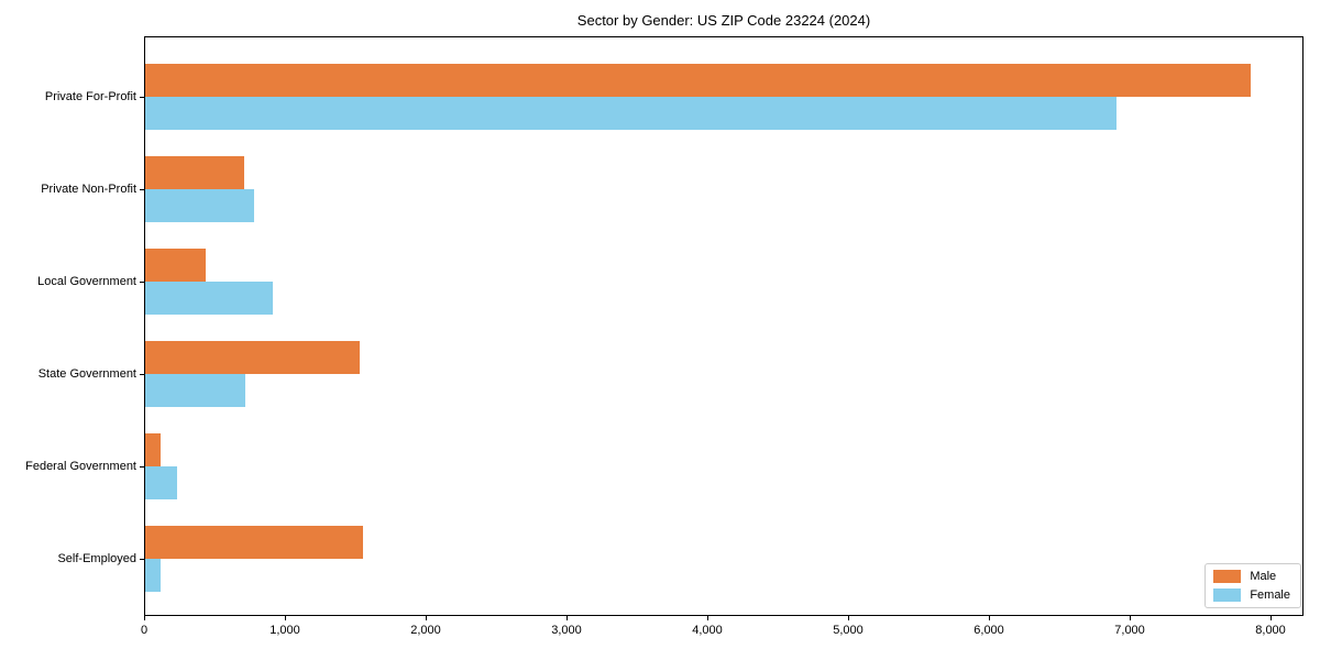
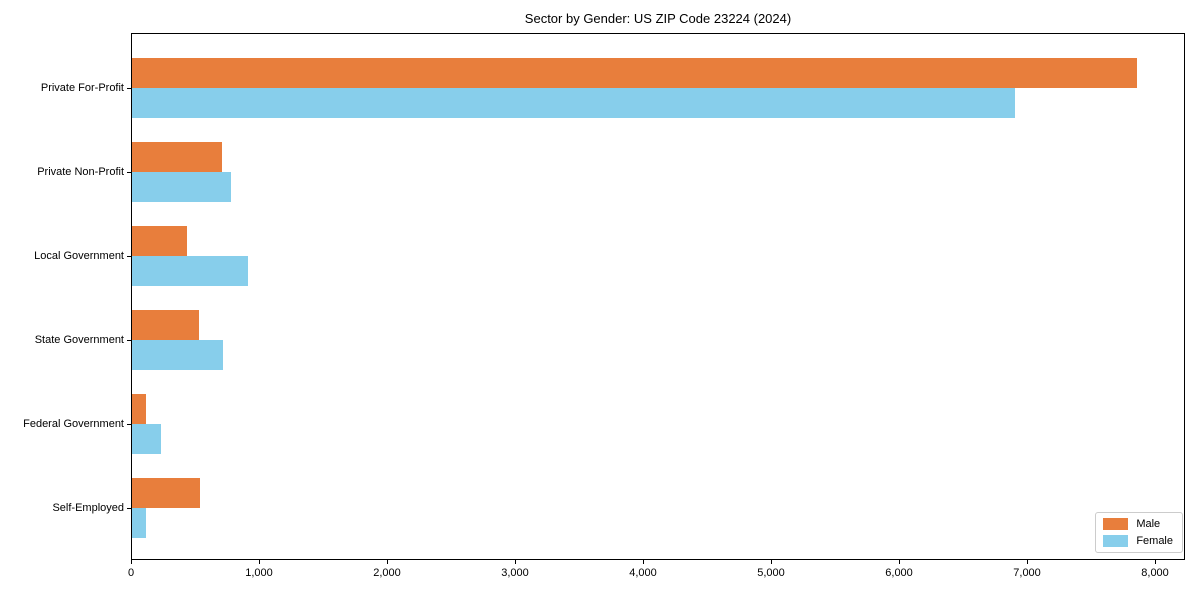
Male/State Government: 1520 -> 520
Male/Self-Employed: 1550 -> 530
